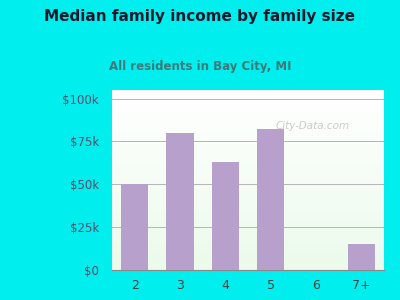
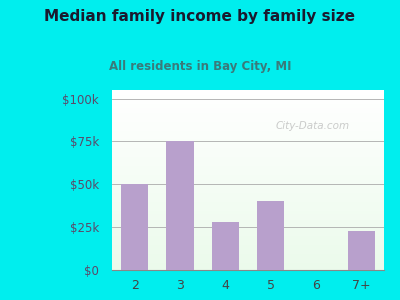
3: $80k -> $75k
4: $63k -> $28k
5: $82k -> $40k
7+: $15k -> $23k
